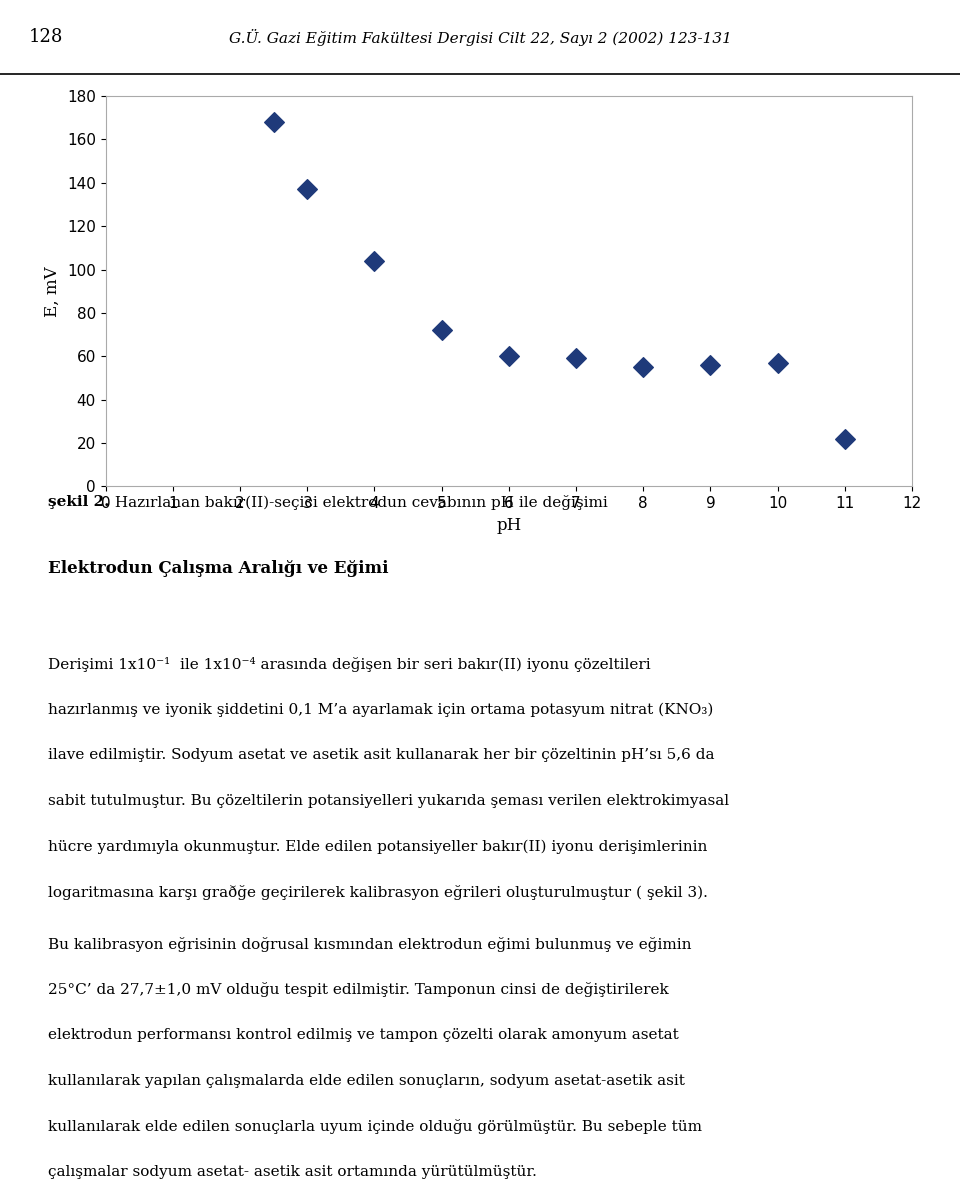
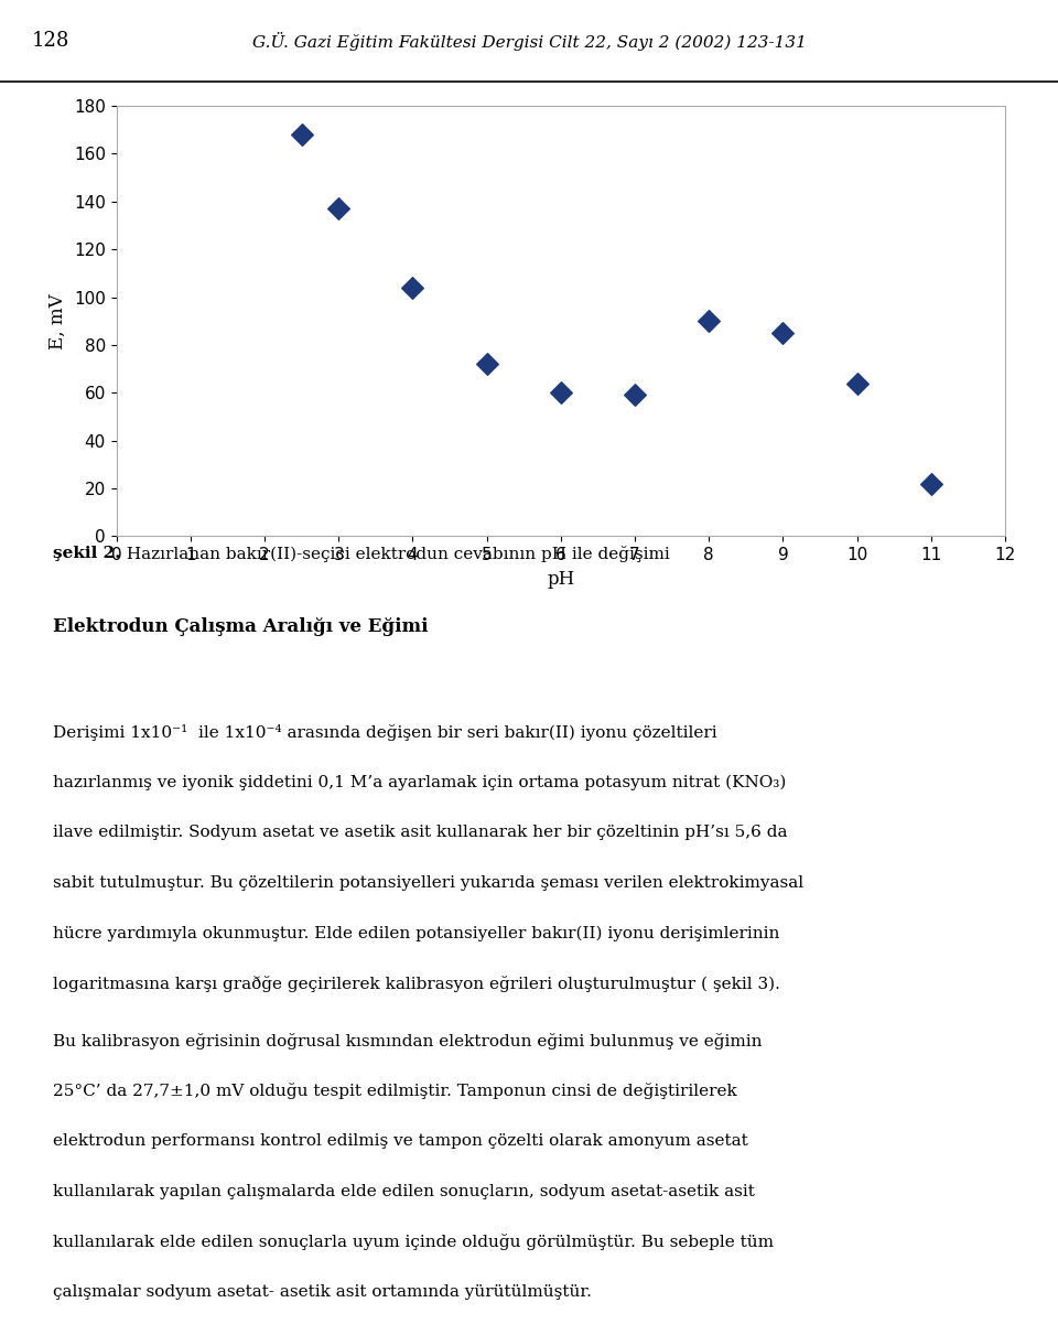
8: 55 -> 90
9: 56 -> 85
10: 57 -> 64
